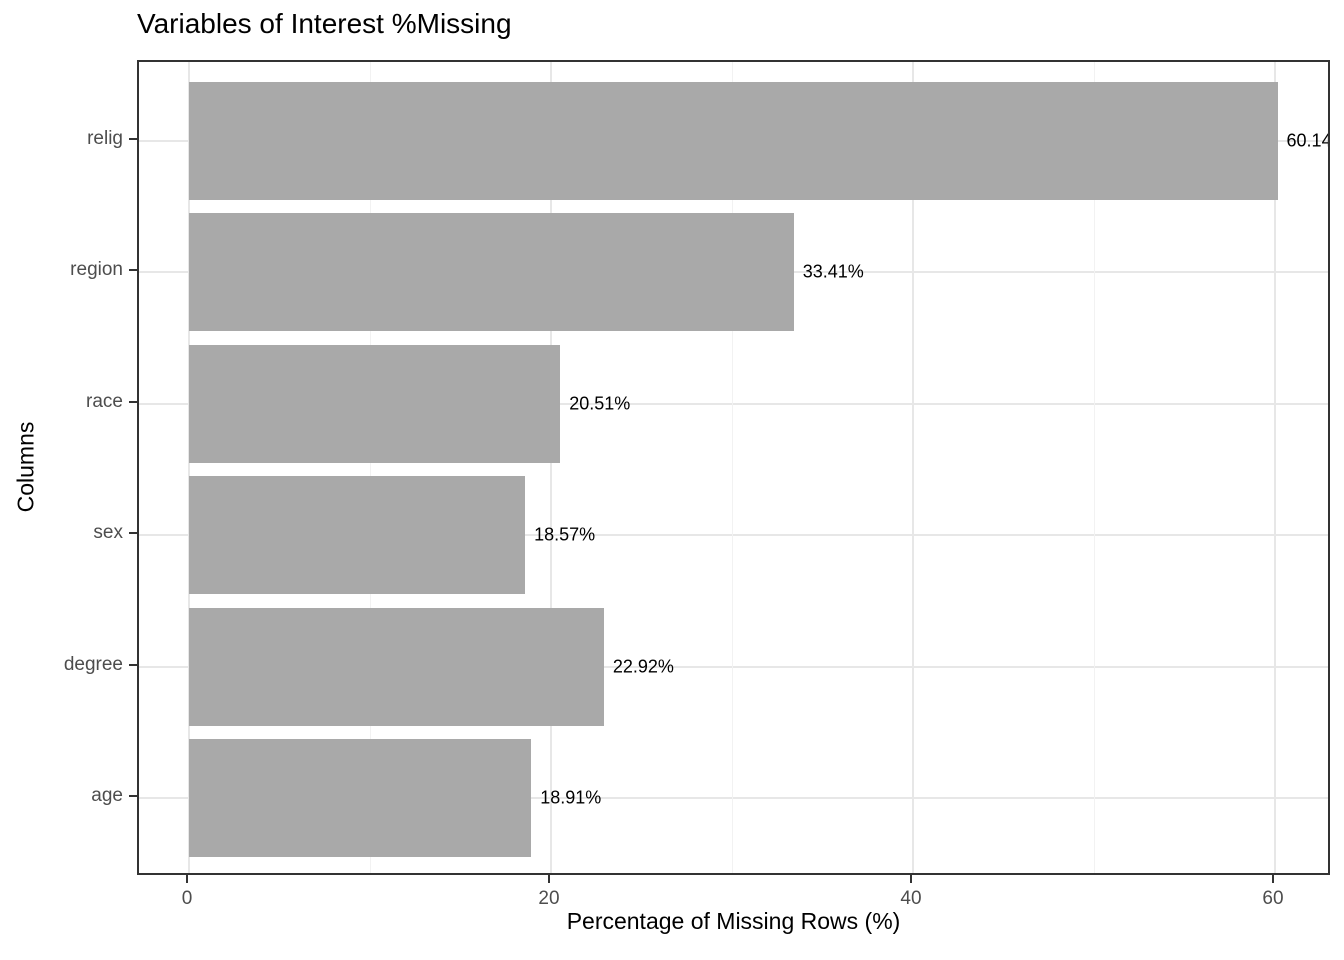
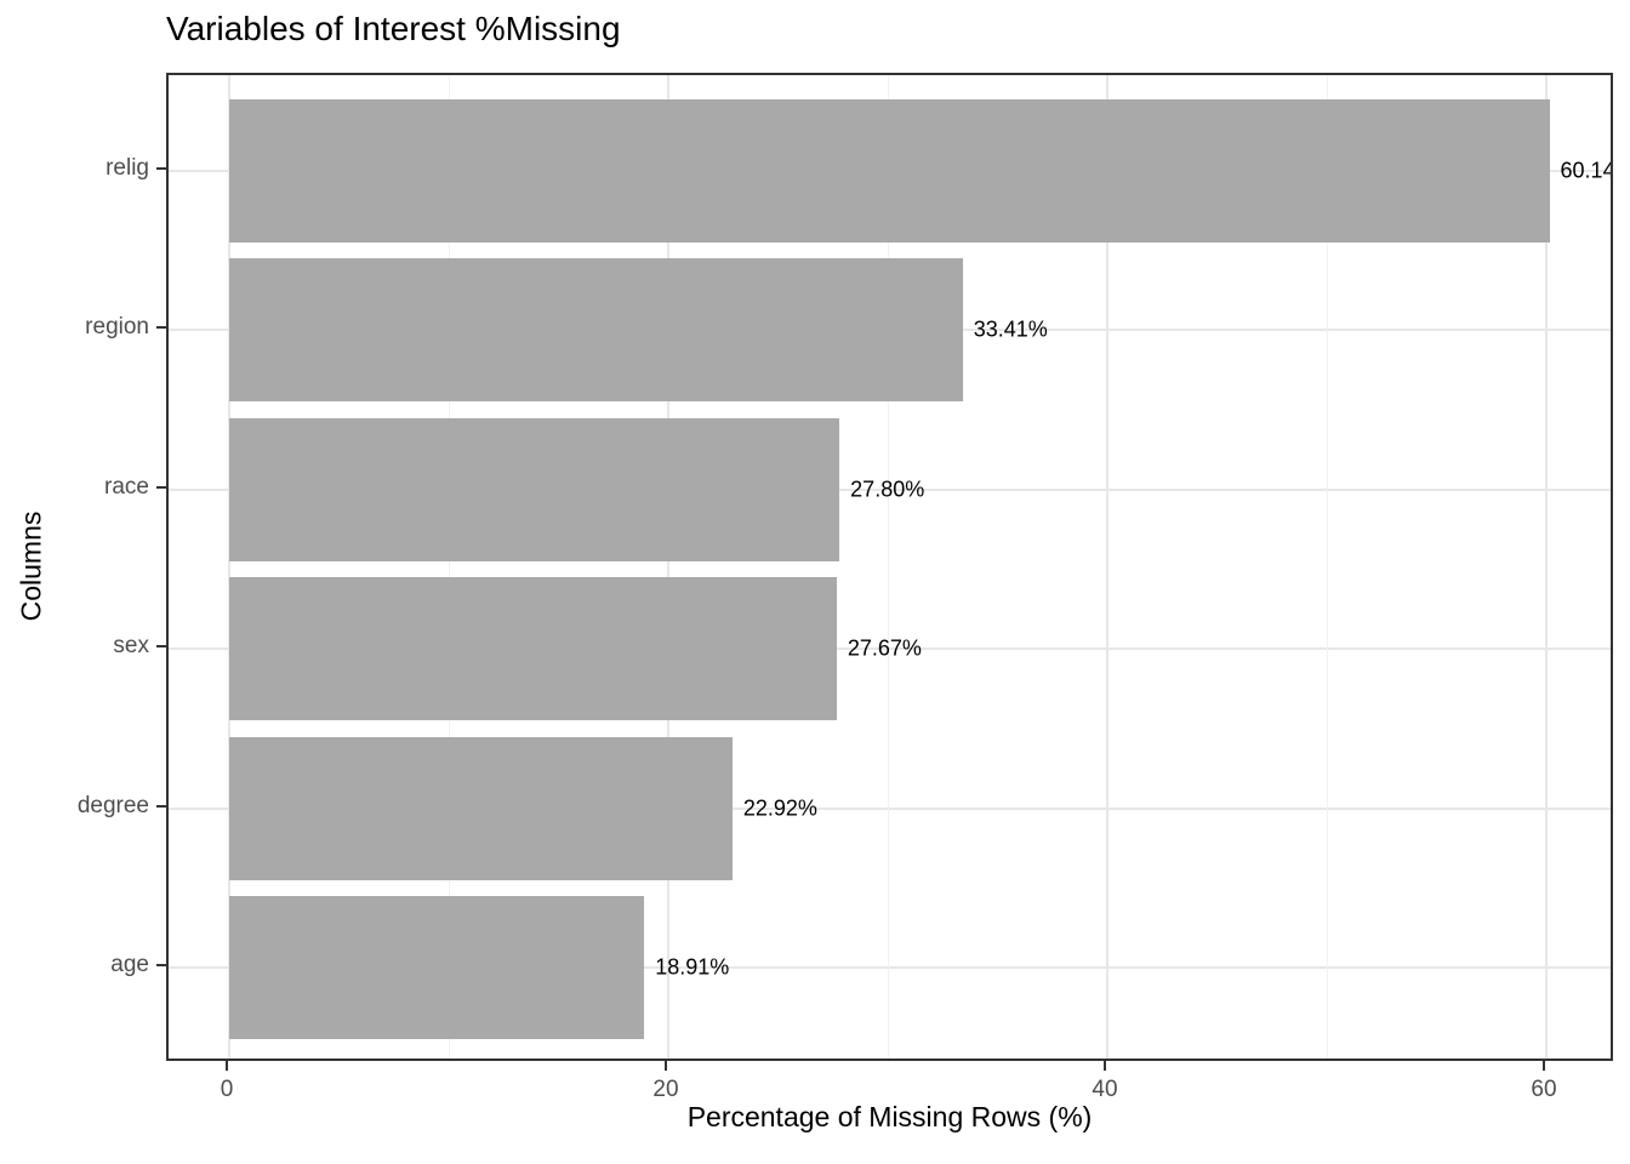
race: 20.51% -> 27.80%
sex: 18.57% -> 27.67%
